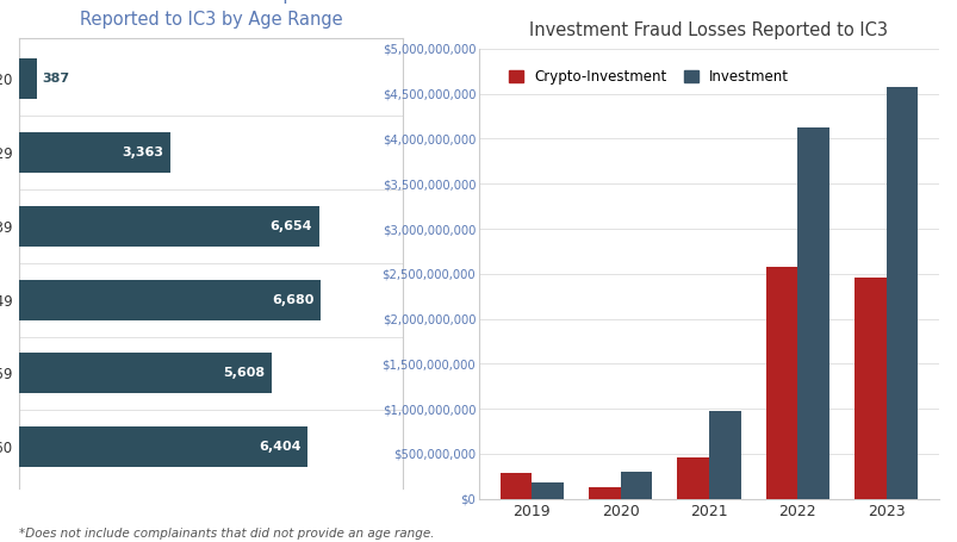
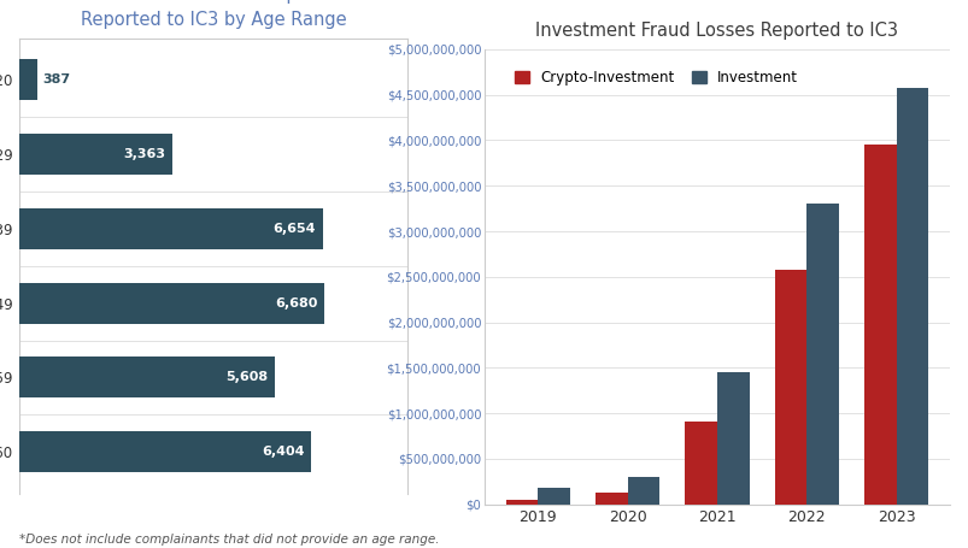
Investment Fraud Losses Reported to IC3/Crypto-Investment/2019: $280,000,000 -> $50,000,000
Investment Fraud Losses Reported to IC3/Crypto-Investment/2021: $460,000,000 -> $910,000,000
Investment Fraud Losses Reported to IC3/Investment/2021: $980,000,000 -> $1,450,000,000
Investment Fraud Losses Reported to IC3/Investment/2022: $4,120,000,000 -> $3,300,000,000
Investment Fraud Losses Reported to IC3/Crypto-Investment/2023: $2,460,000,000 -> $3,960,000,000
